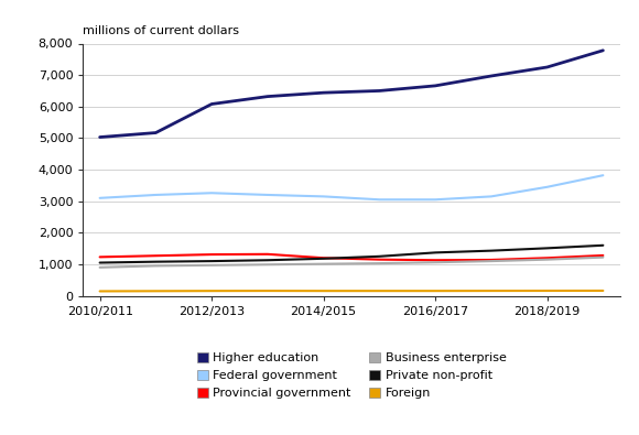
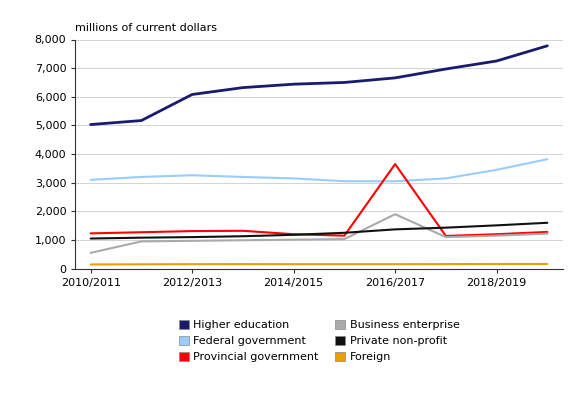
Business enterprise/2010/2011: 900 -> 550
Provincial government/2016/2017: 1,130 -> 3,650
Business enterprise/2016/2017: 1,060 -> 1,900
